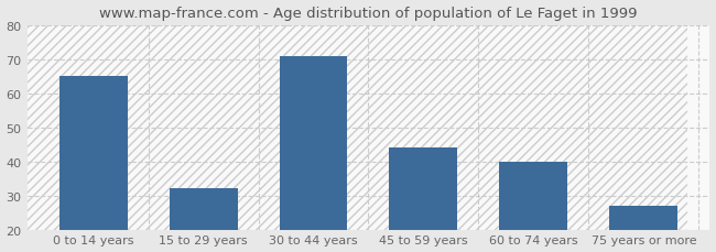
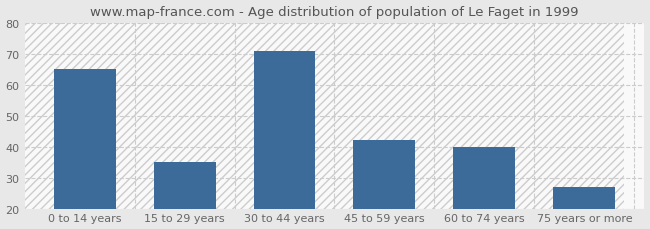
15 to 29 years: 32 -> 35
45 to 59 years: 44 -> 42
